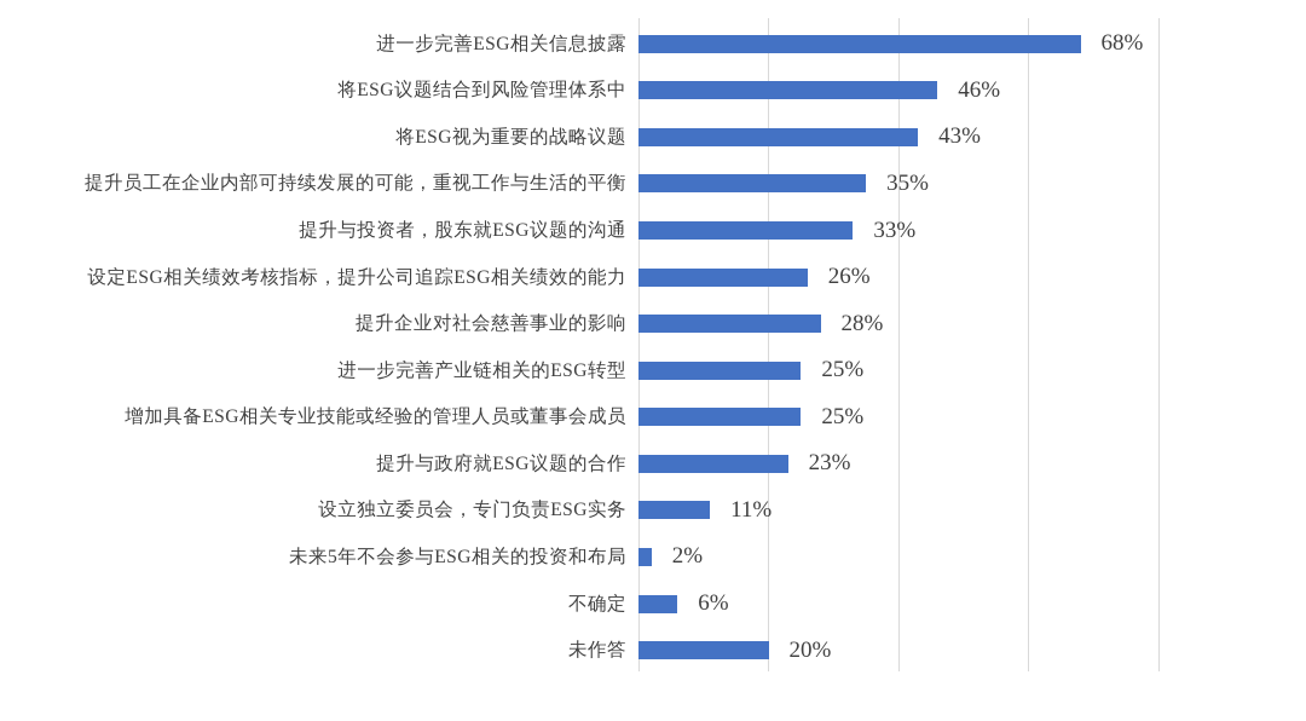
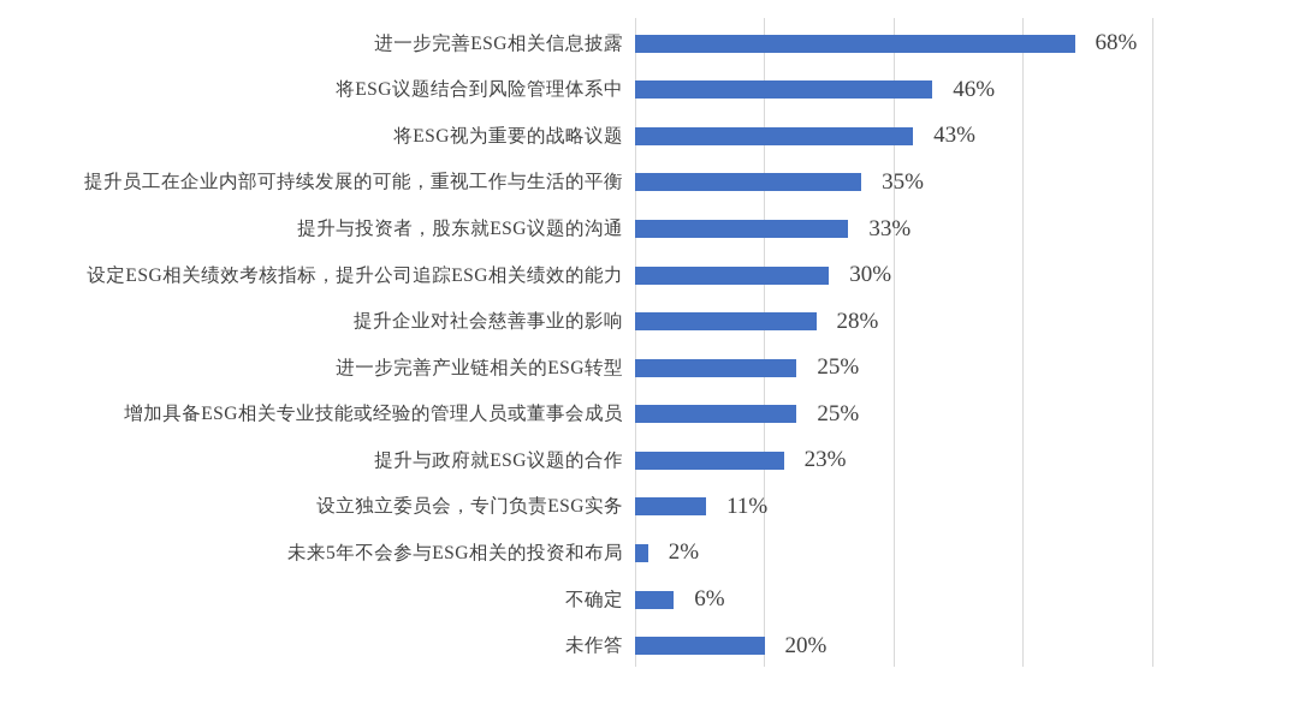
设定ESG相关绩效考核指标，提升公司追踪ESG相关绩效的能力: 26% -> 30%
